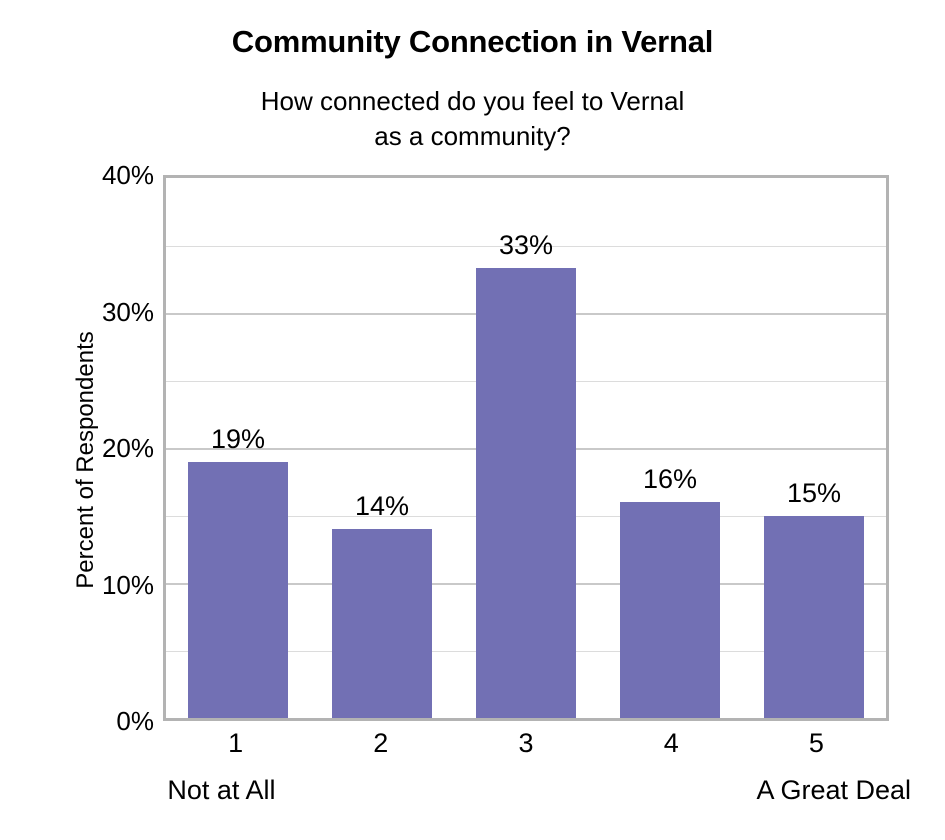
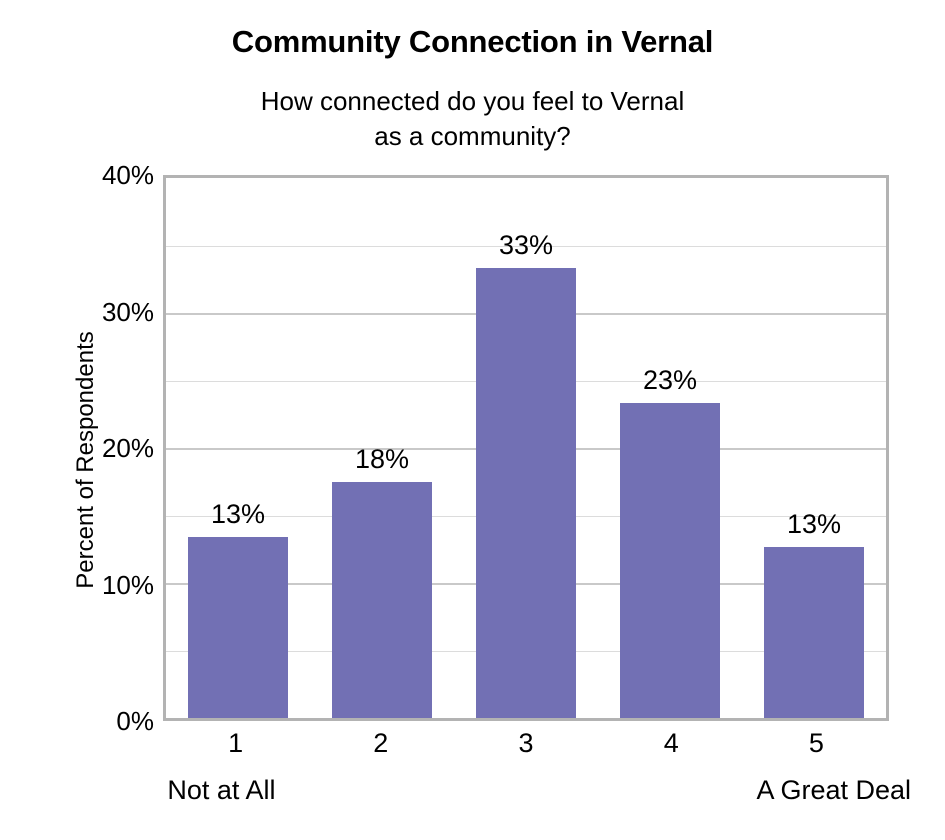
1: 19% -> 13%
2: 14% -> 18%
4: 16% -> 23%
5: 15% -> 13%
